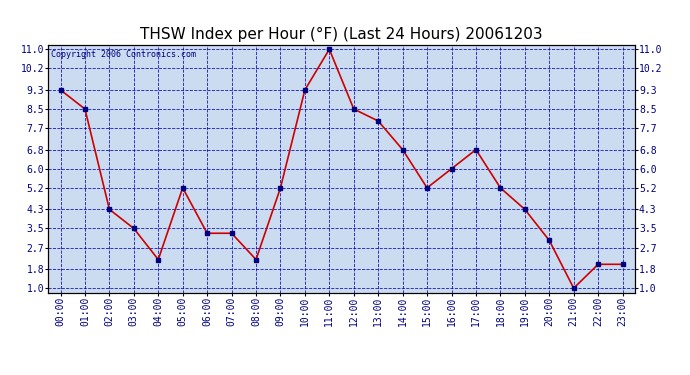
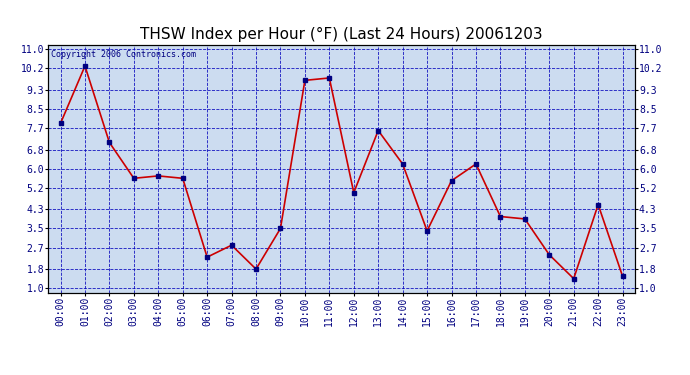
00:00: 9.3 -> 7.9
01:00: 8.5 -> 10.3
02:00: 4.3 -> 7.1
03:00: 3.5 -> 5.6
04:00: 2.2 -> 5.7
05:00: 5.2 -> 5.6
06:00: 3.3 -> 2.3
07:00: 3.3 -> 2.8
08:00: 2.2 -> 1.8
09:00: 5.2 -> 3.5
10:00: 9.3 -> 9.7
11:00: 11.0 -> 9.8
12:00: 8.5 -> 5.0
13:00: 8.0 -> 7.6
14:00: 6.8 -> 6.2
15:00: 5.2 -> 3.4
16:00: 6.0 -> 5.5
17:00: 6.8 -> 6.2
18:00: 5.2 -> 4.0
19:00: 4.3 -> 3.9
20:00: 3.0 -> 2.4
21:00: 1.0 -> 1.4
22:00: 2.0 -> 4.5
23:00: 2.0 -> 1.5
